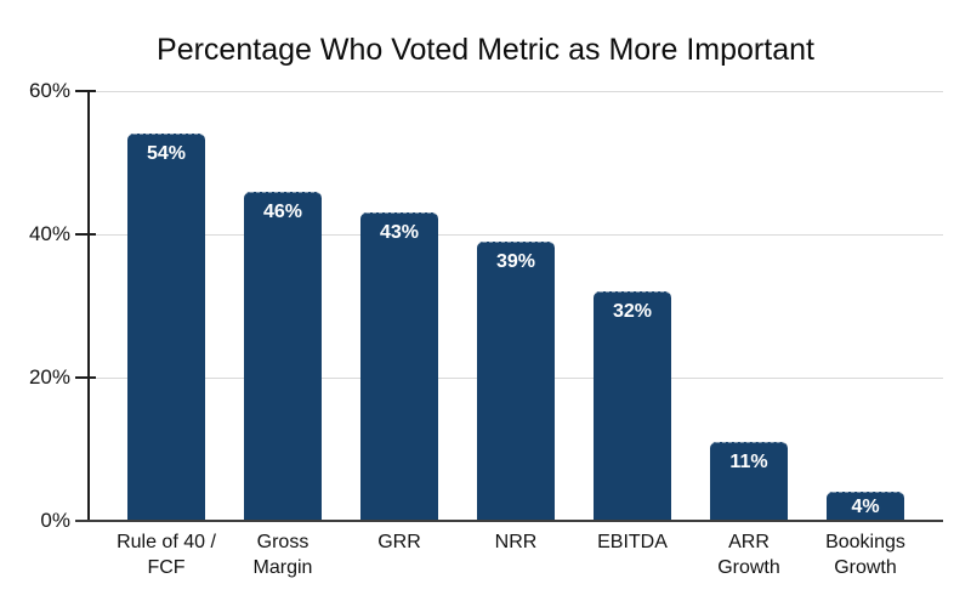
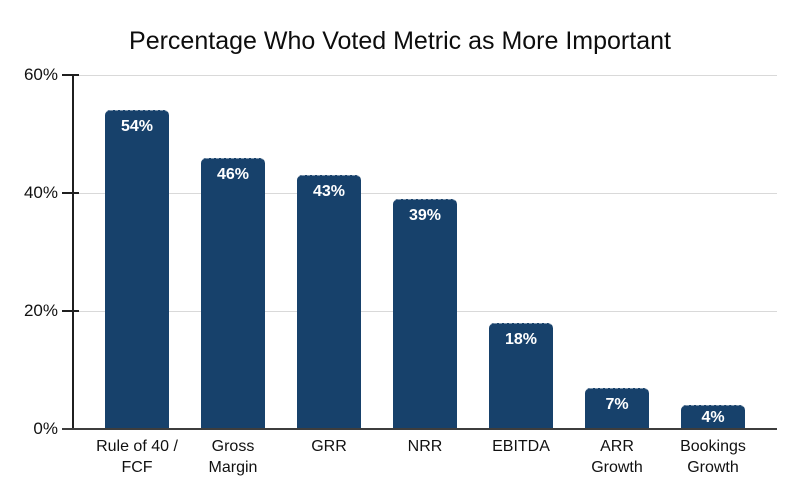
EBITDA: 32% -> 18%
ARR Growth: 11% -> 7%
